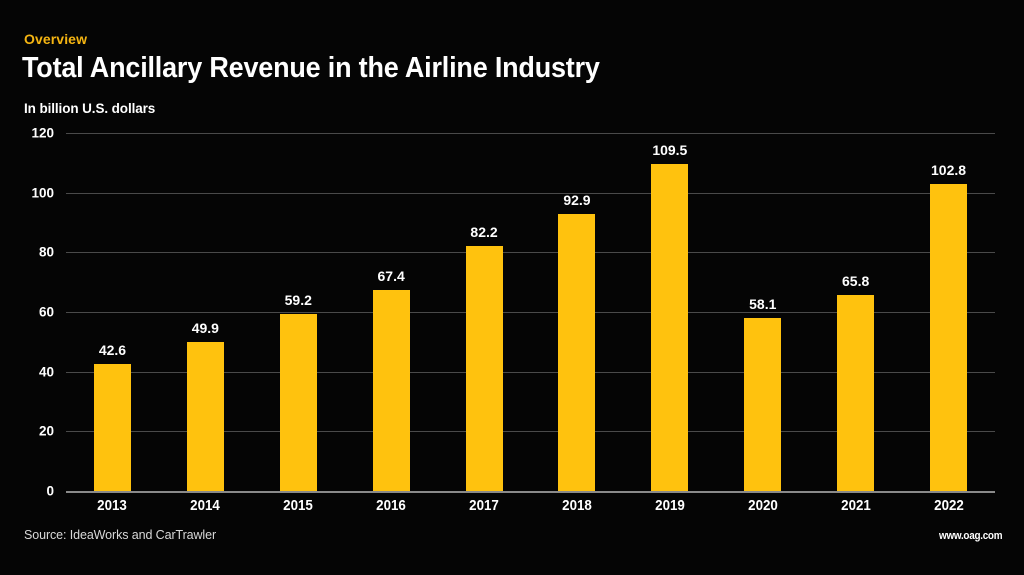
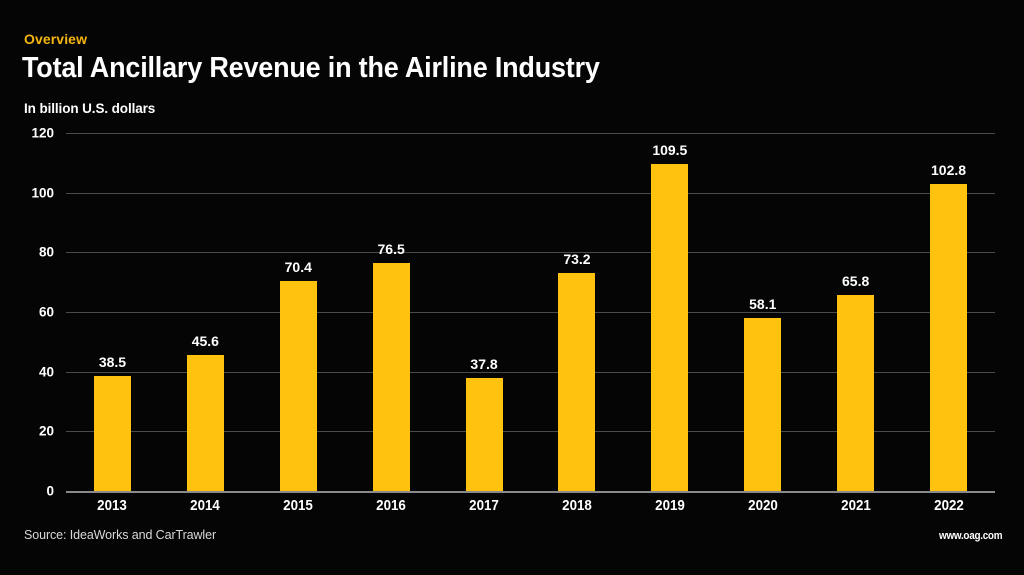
2013: 42.6 -> 38.5
2014: 49.9 -> 45.6
2015: 59.2 -> 70.4
2016: 67.4 -> 76.5
2017: 82.2 -> 37.8
2018: 92.9 -> 73.2
